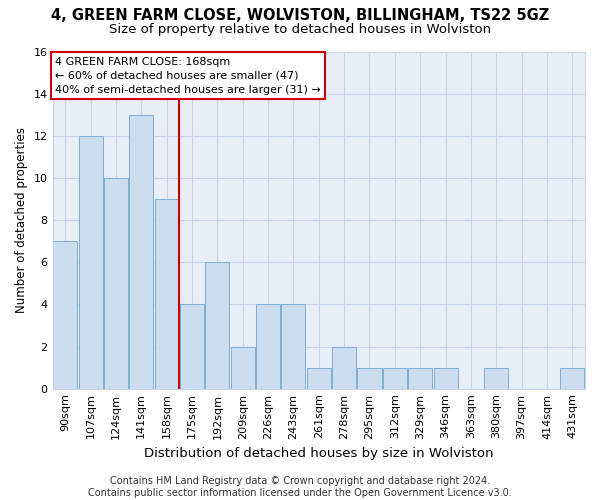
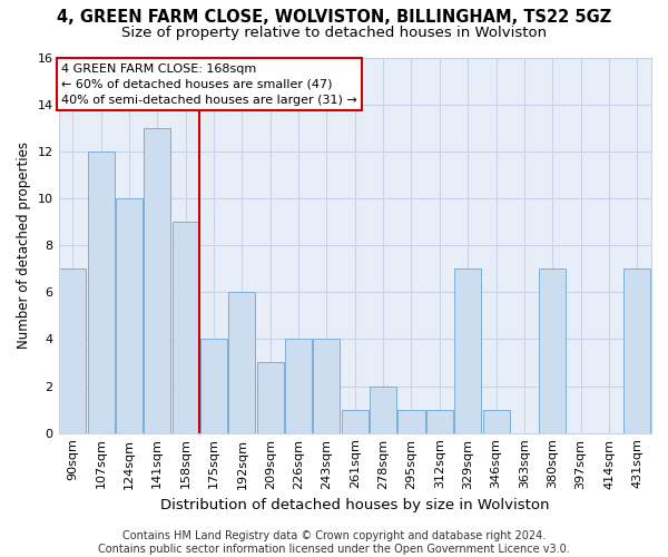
209sqm: 2 -> 3
329sqm: 1 -> 7
380sqm: 1 -> 7
431sqm: 1 -> 7
